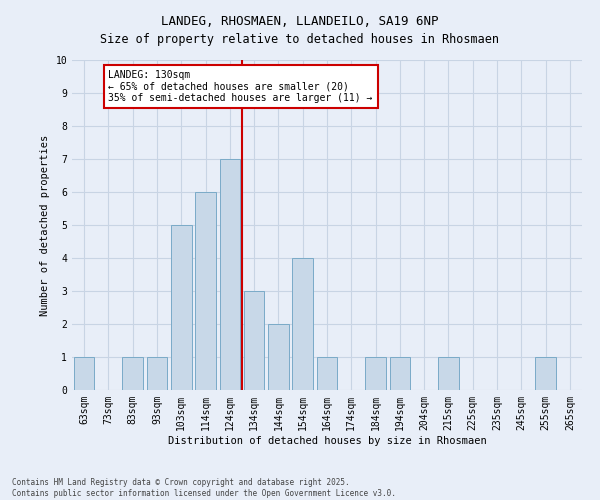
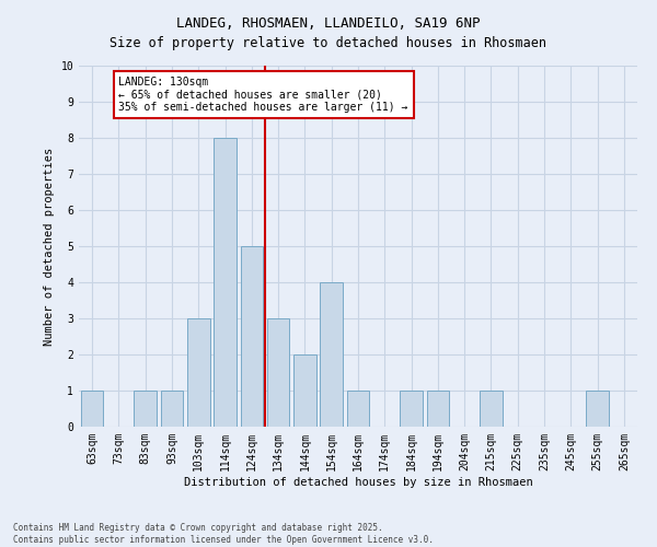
103sqm: 5 -> 3
114sqm: 6 -> 8
124sqm: 7 -> 5
